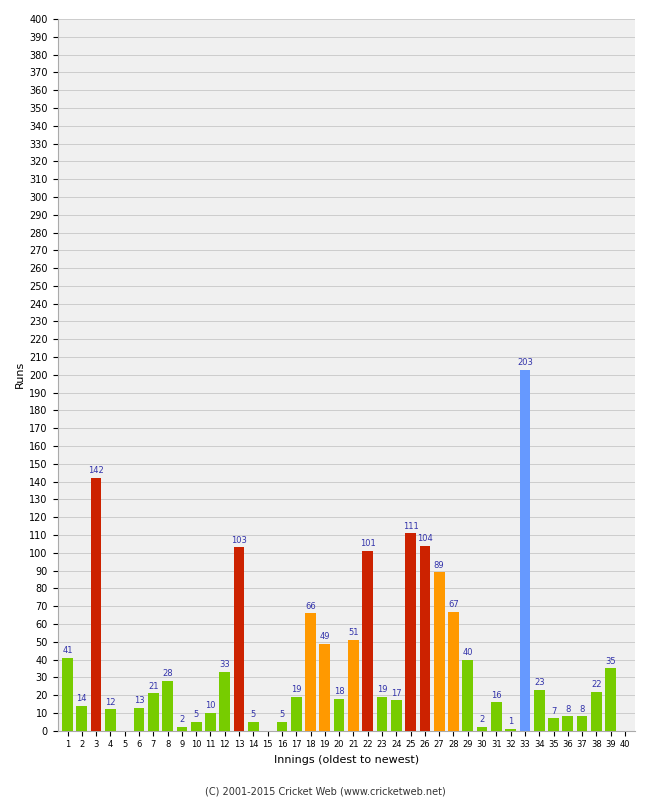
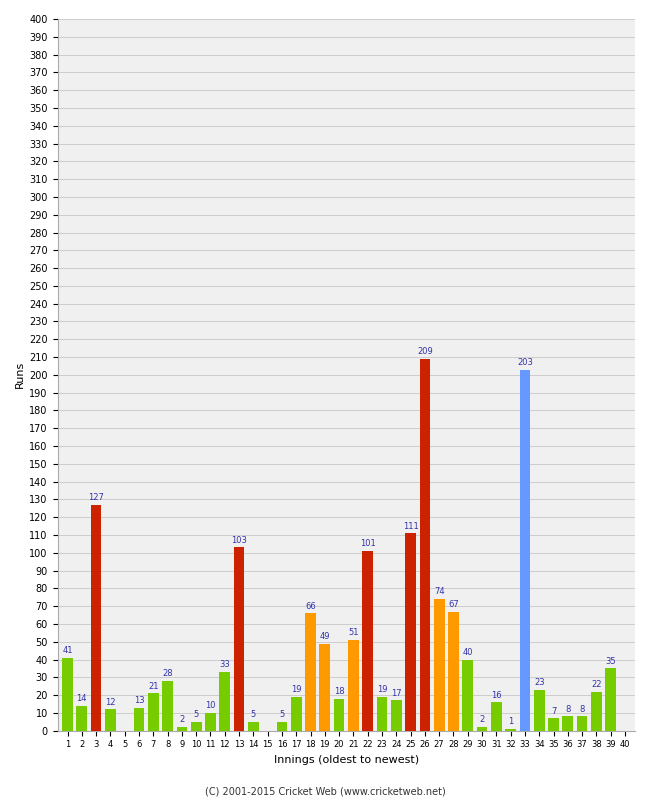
3: 142 -> 127
26: 104 -> 209
27: 89 -> 74
